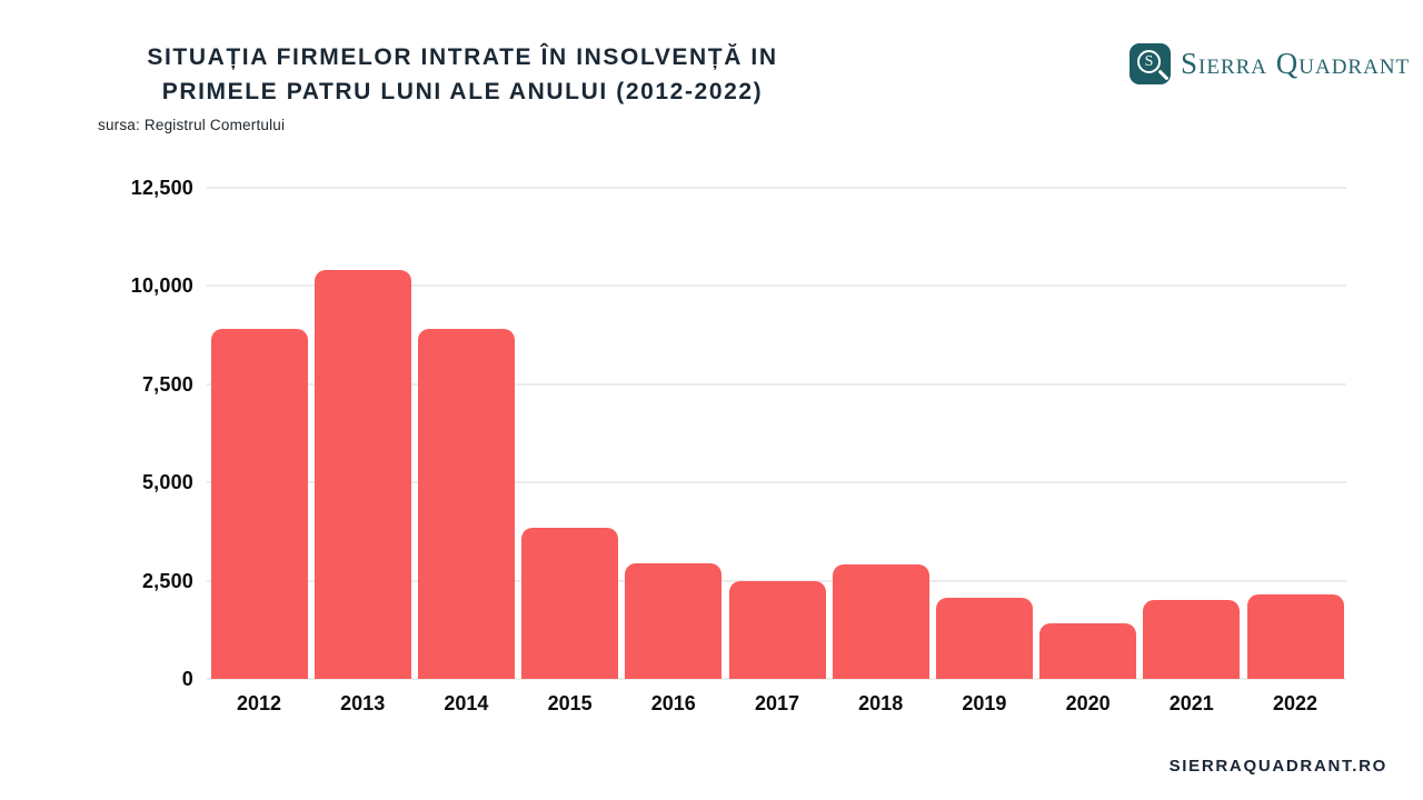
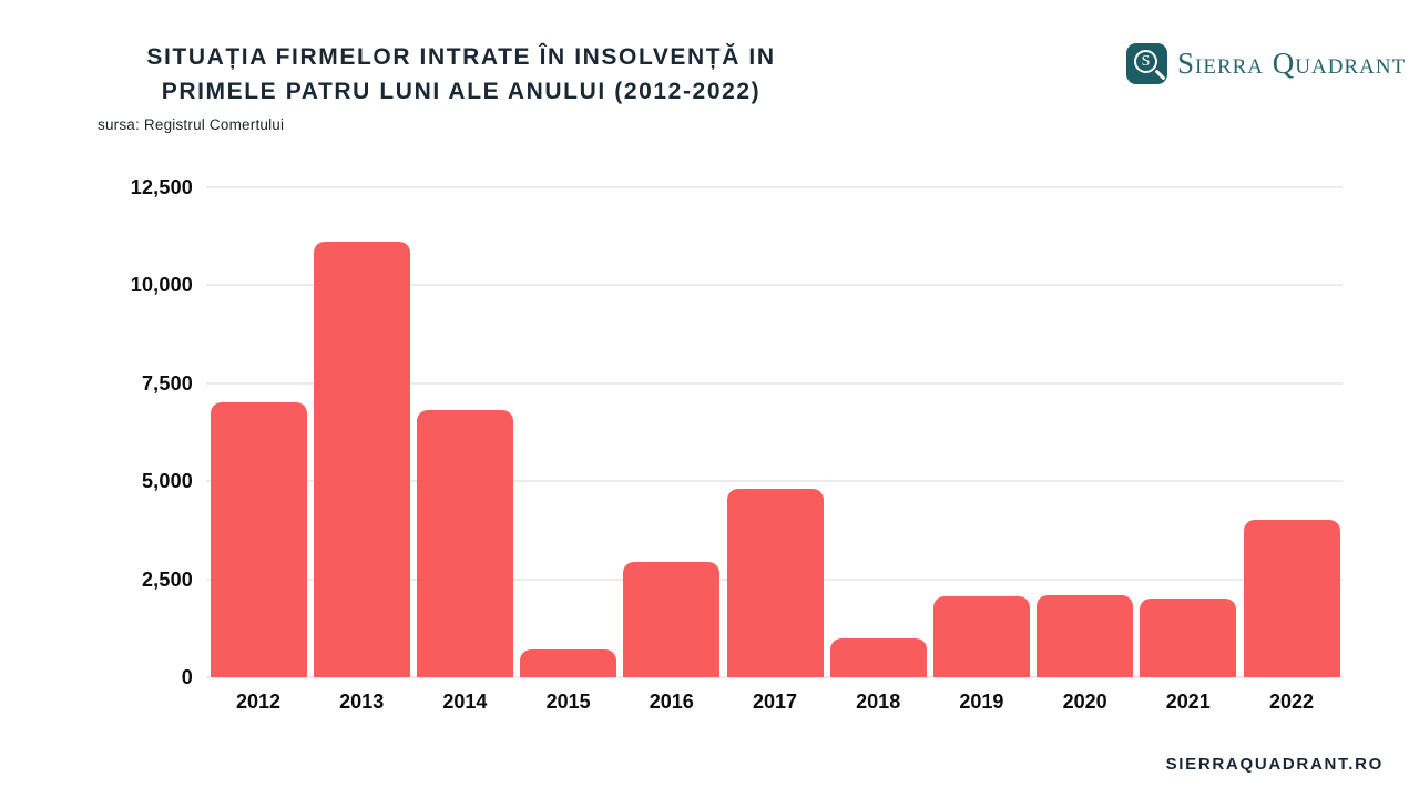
2012: 8900 -> 7000
2013: 10400 -> 11100
2014: 8900 -> 6800
2015: 3800 -> 700
2017: 2500 -> 4800
2018: 2900 -> 1000
2020: 1400 -> 2100
2022: 2200 -> 4000
